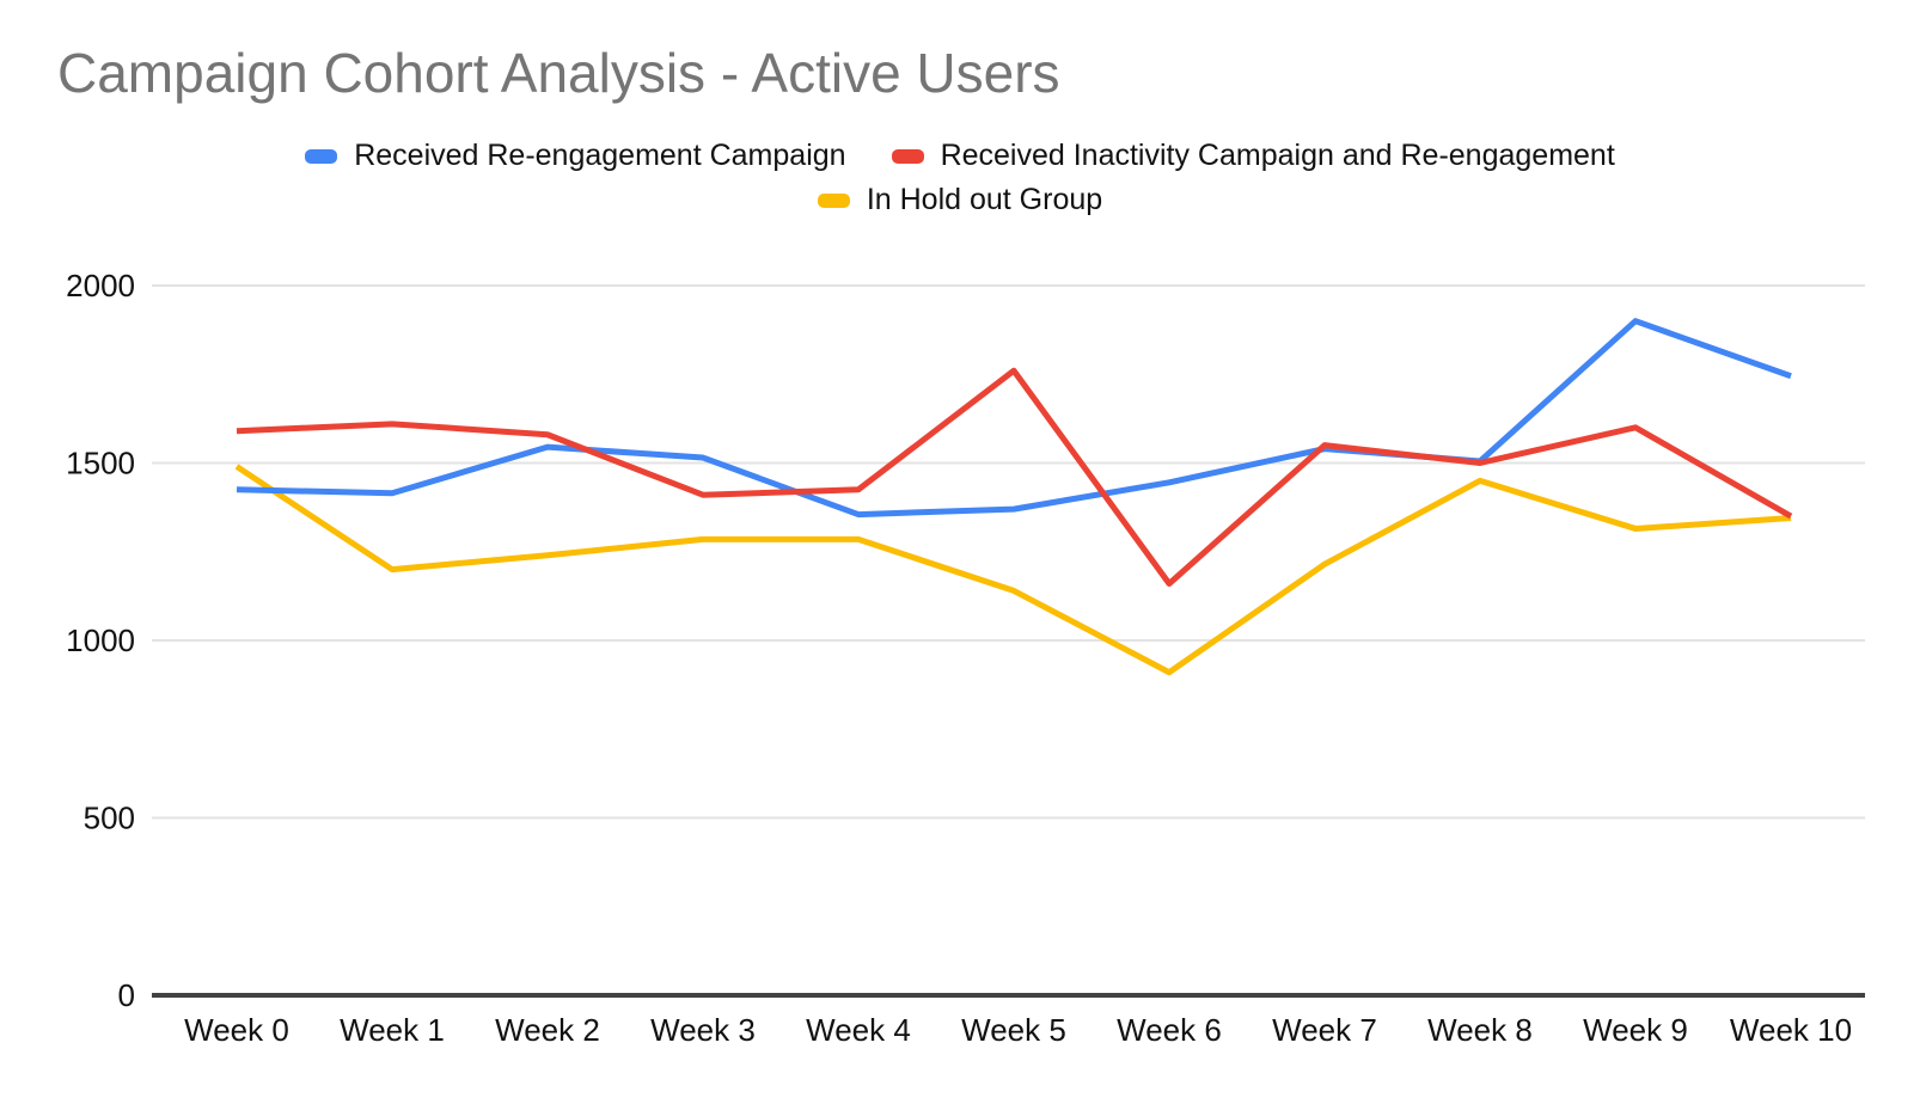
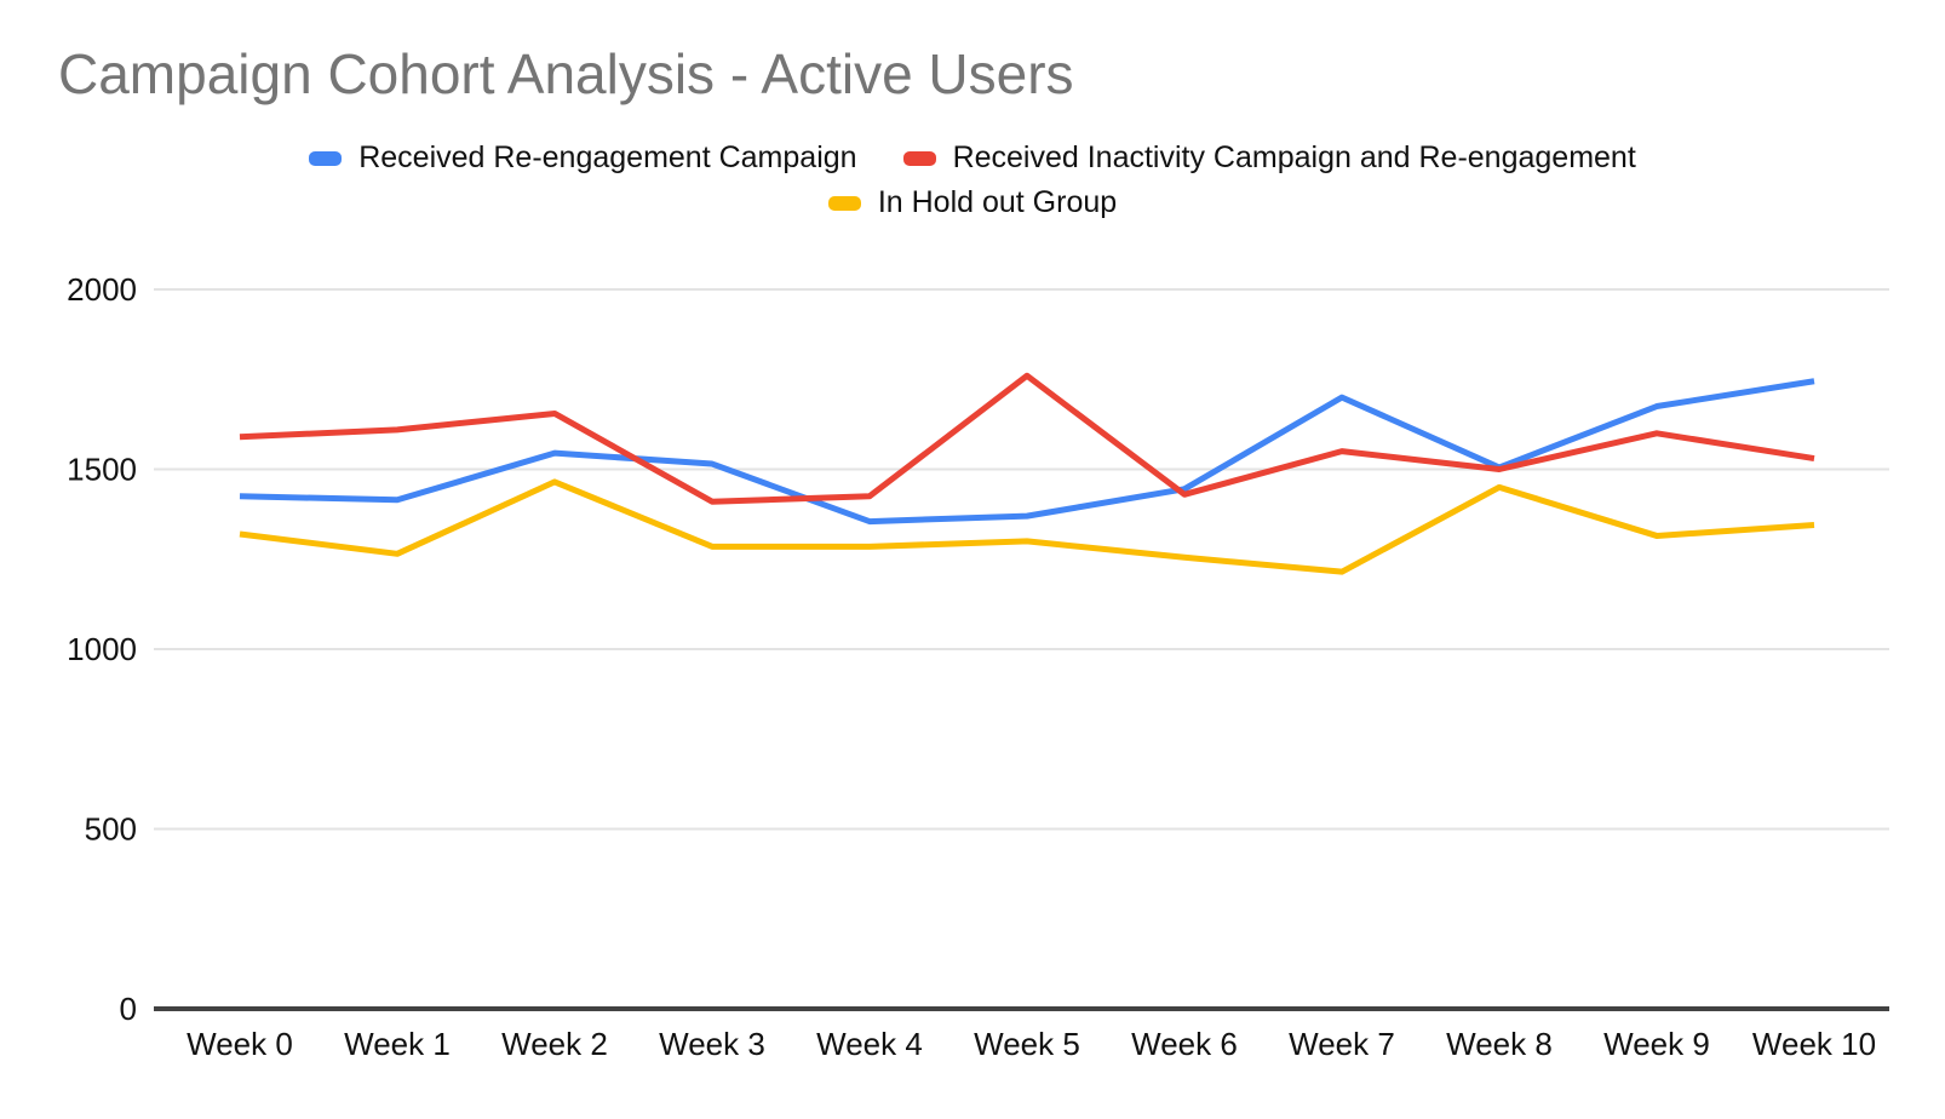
In Hold out Group/Week 0: 1490 -> 1320
In Hold out Group/Week 1: 1200 -> 1260
Received Inactivity Campaign and Re-engagement/Week 2: 1580 -> 1660
In Hold out Group/Week 2: 1240 -> 1460
In Hold out Group/Week 5: 1140 -> 1300
Received Inactivity Campaign and Re-engagement/Week 6: 1160 -> 1430
In Hold out Group/Week 6: 910 -> 1260
Received Re-engagement Campaign/Week 7: 1540 -> 1700
Received Re-engagement Campaign/Week 9: 1900 -> 1680
Received Inactivity Campaign and Re-engagement/Week 10: 1350 -> 1530
